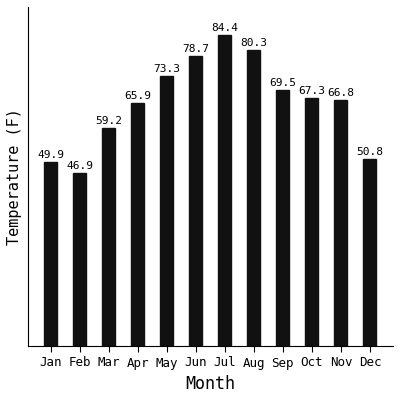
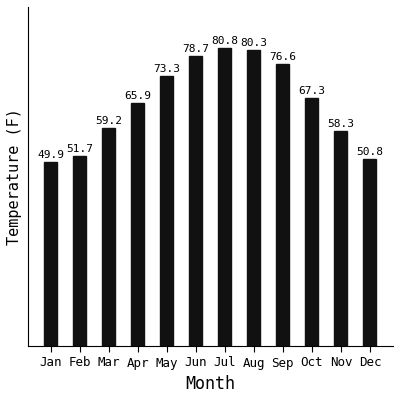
Feb: 46.9 -> 51.7
Jul: 84.4 -> 80.8
Sep: 69.5 -> 76.6
Nov: 66.8 -> 58.3
